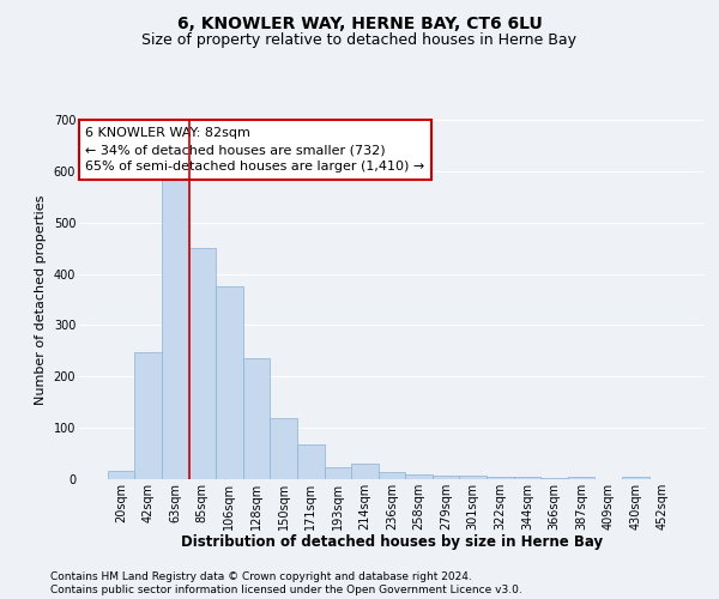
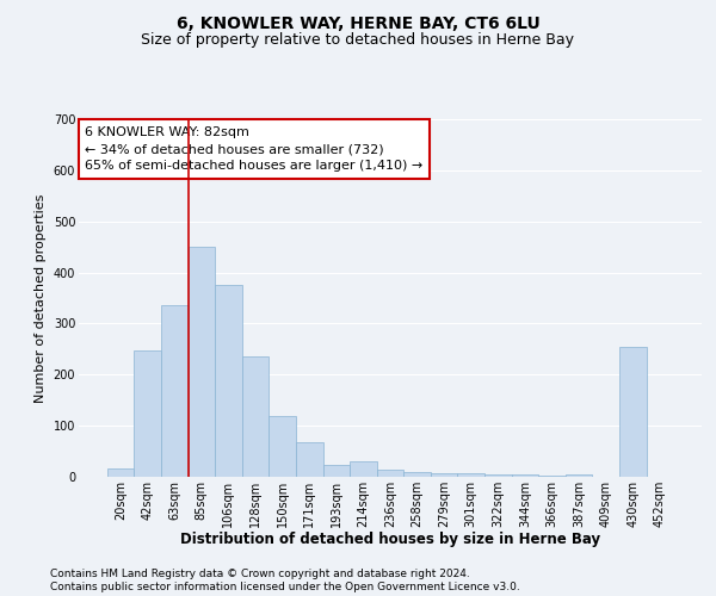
63sqm: 590 -> 335
430sqm: 5 -> 255
